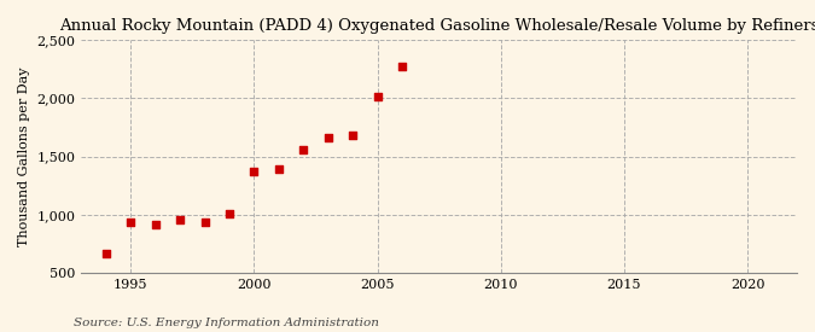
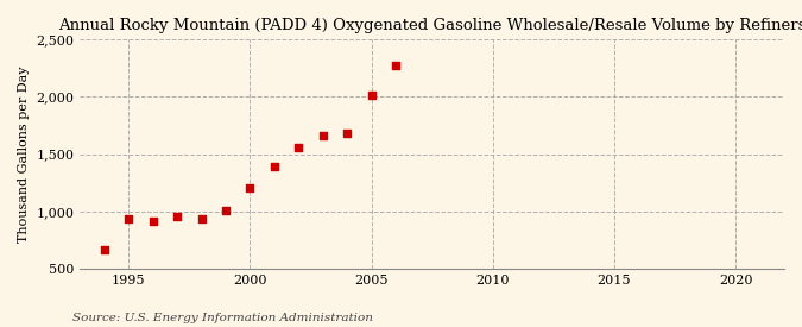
2000: 1,380 -> 1,200
